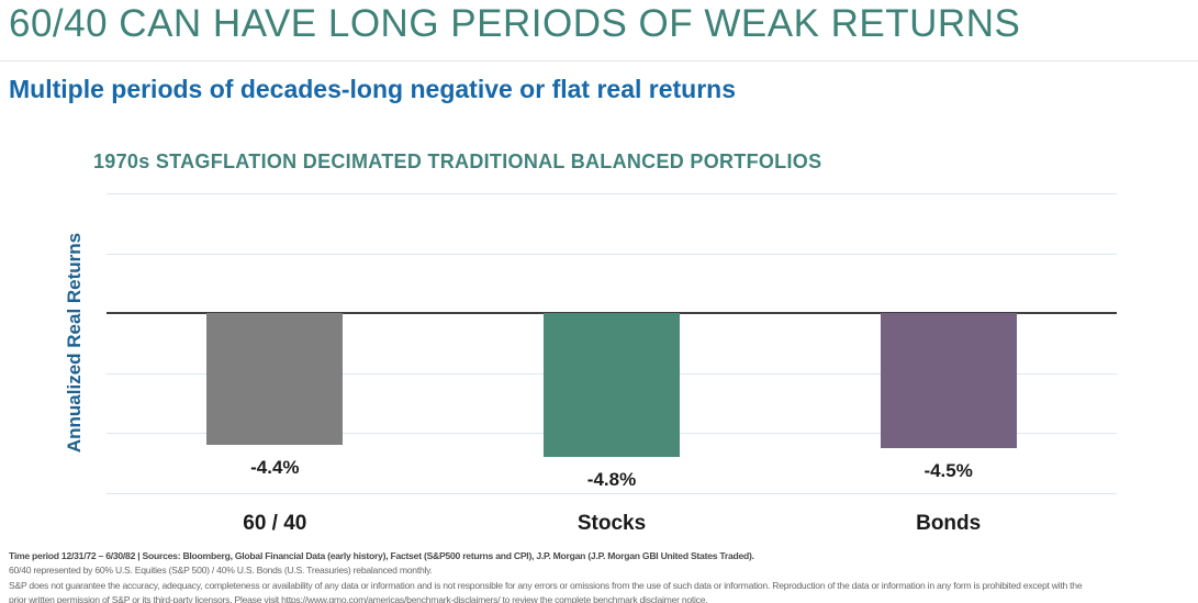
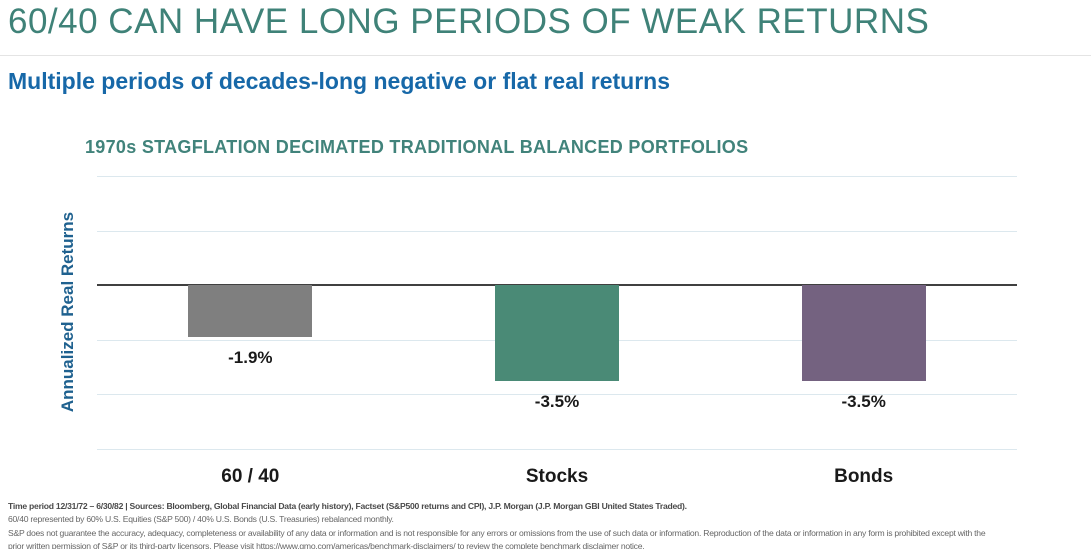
60 / 40: -4.4% -> -1.9%
Stocks: -4.8% -> -3.5%
Bonds: -4.5% -> -3.5%
